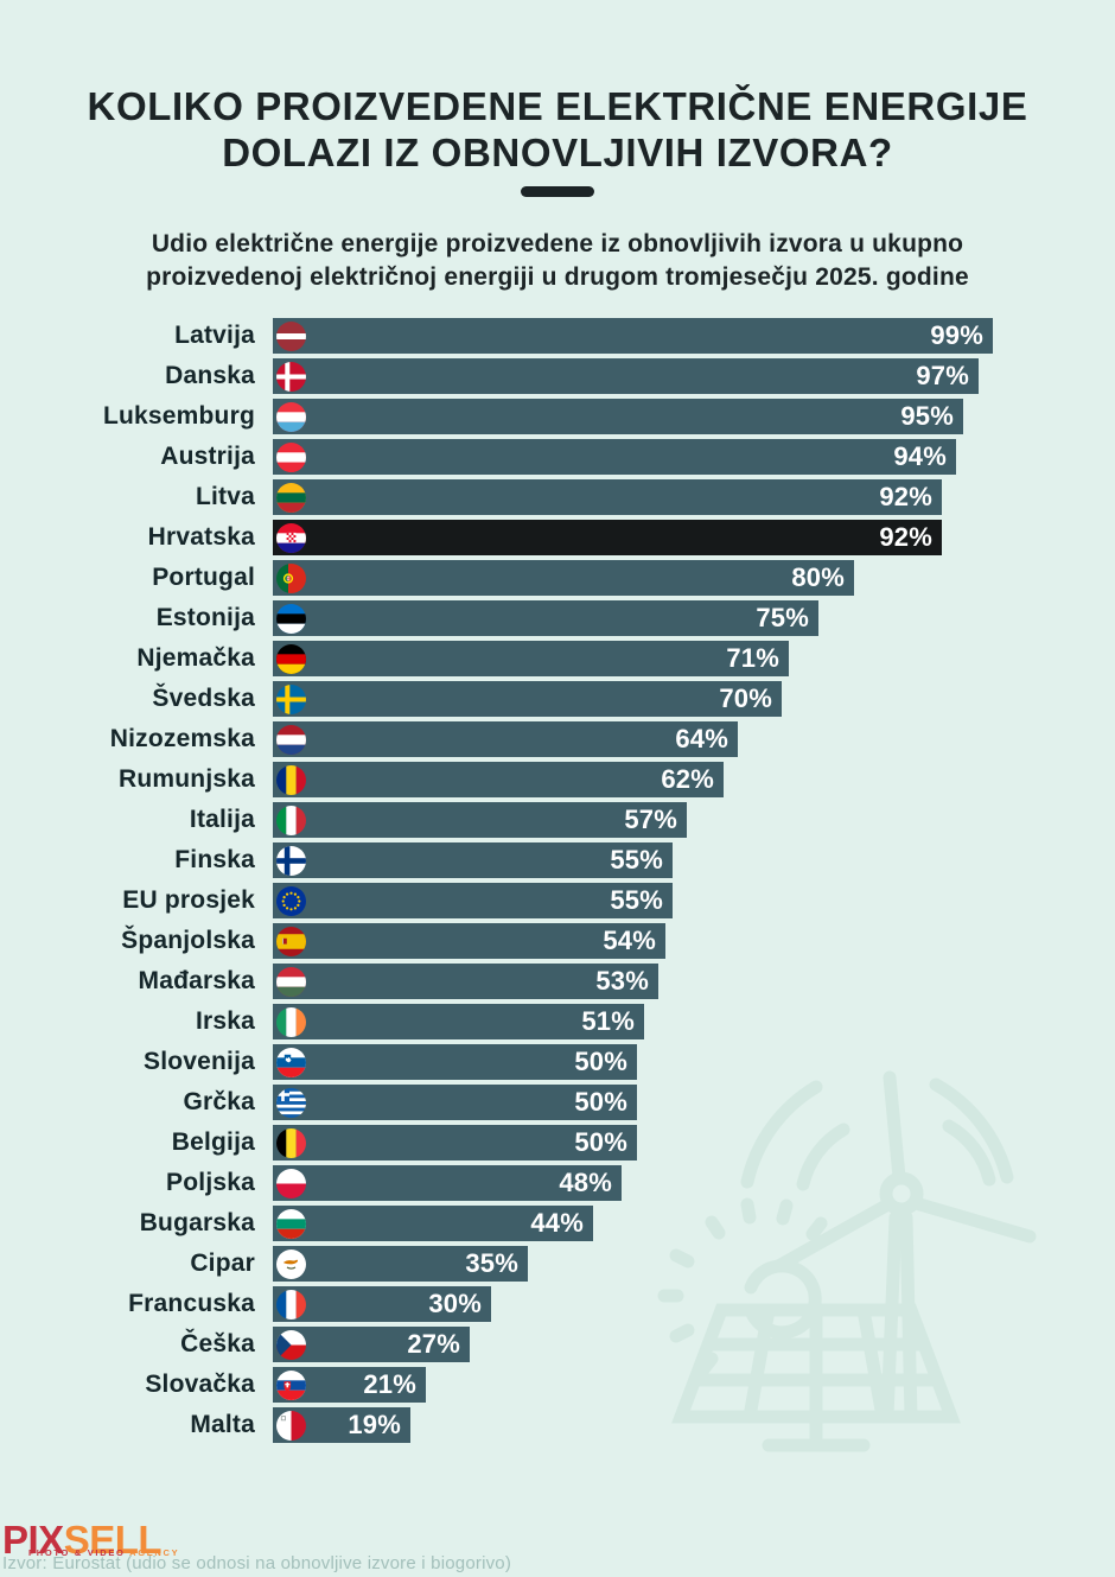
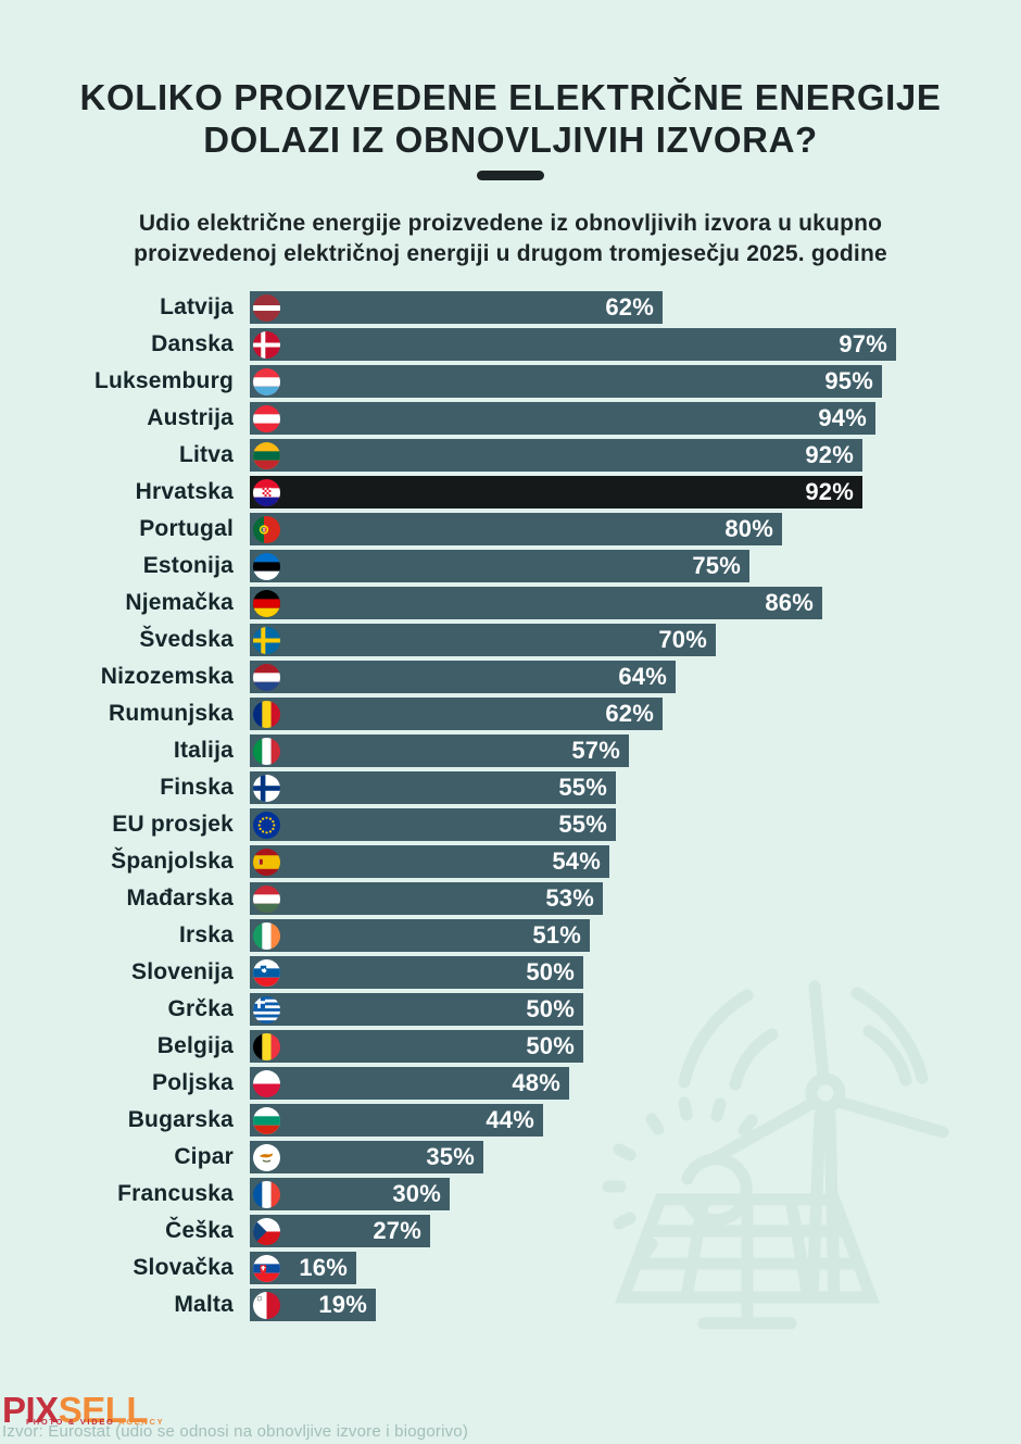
Latvija: 99% -> 62%
Njemačka: 71% -> 86%
Slovačka: 21% -> 16%
